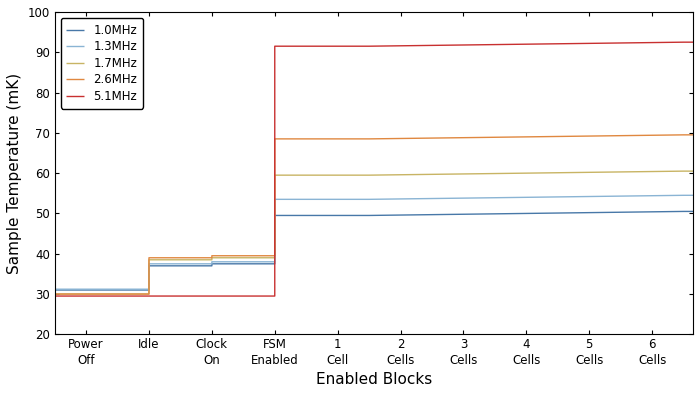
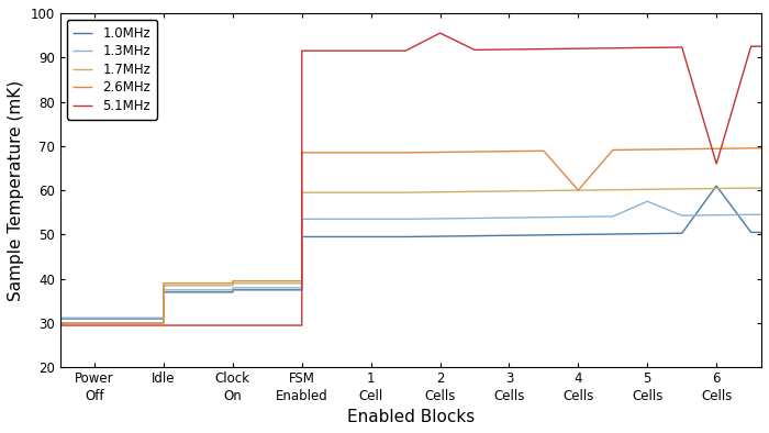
5.1MHz/2 Cells: 91.6 -> 95.5
2.6MHz/4 Cells: 69.0 -> 60.0
1.3MHz/5 Cells: 54.2 -> 57.5
1.0MHz/6 Cells: 50.4 -> 61.0
5.1MHz/6 Cells: 92.4 -> 66.0
